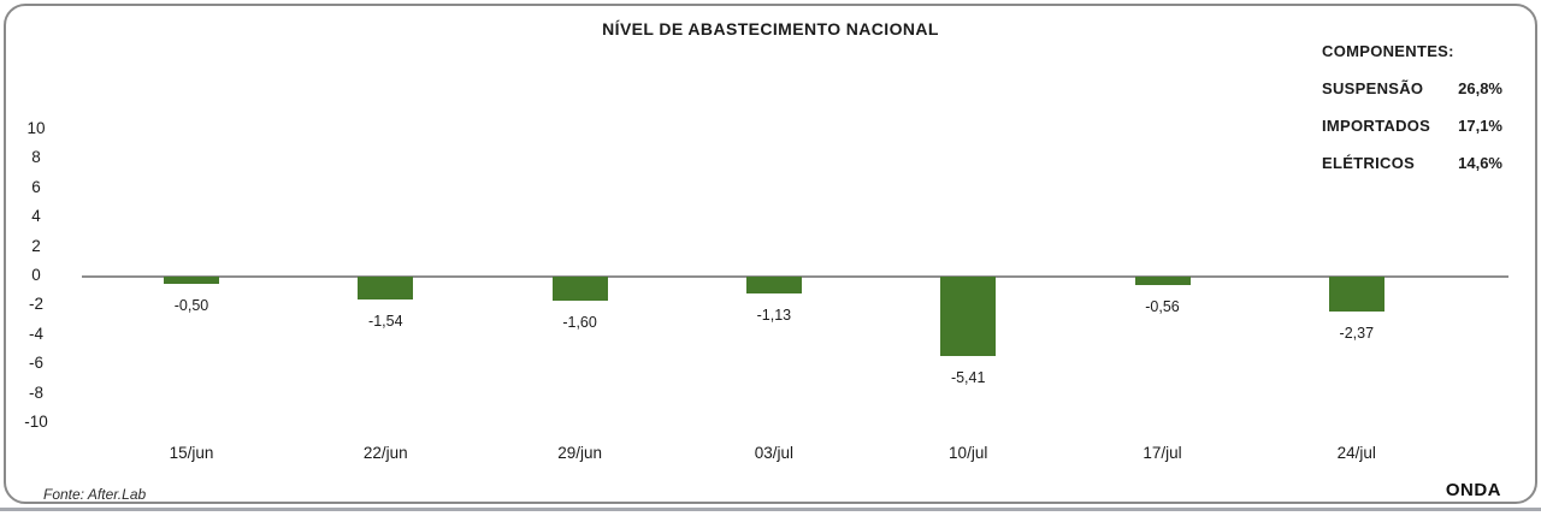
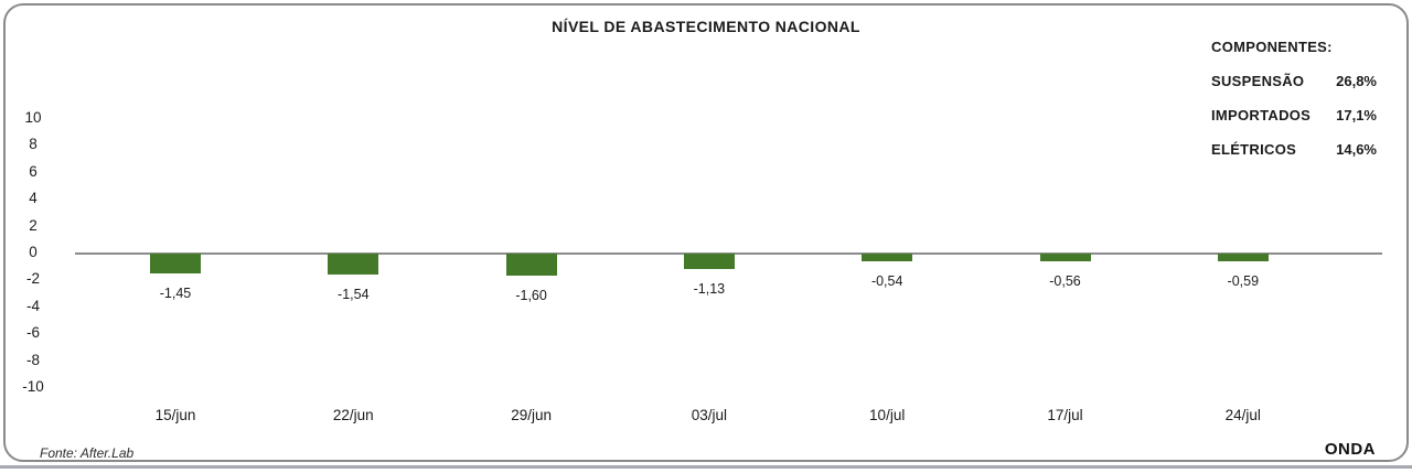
15/jun: -0,50 -> -1,45
10/jul: -5,41 -> -0,54
24/jul: -2,37 -> -0,59
